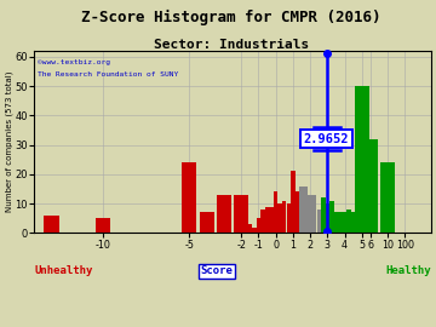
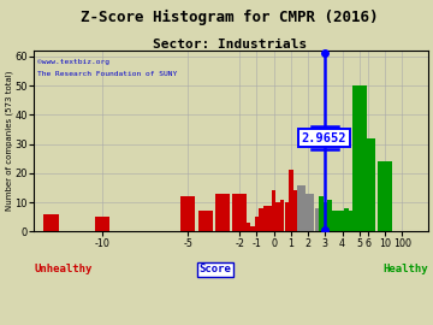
-5: 24 -> 12
